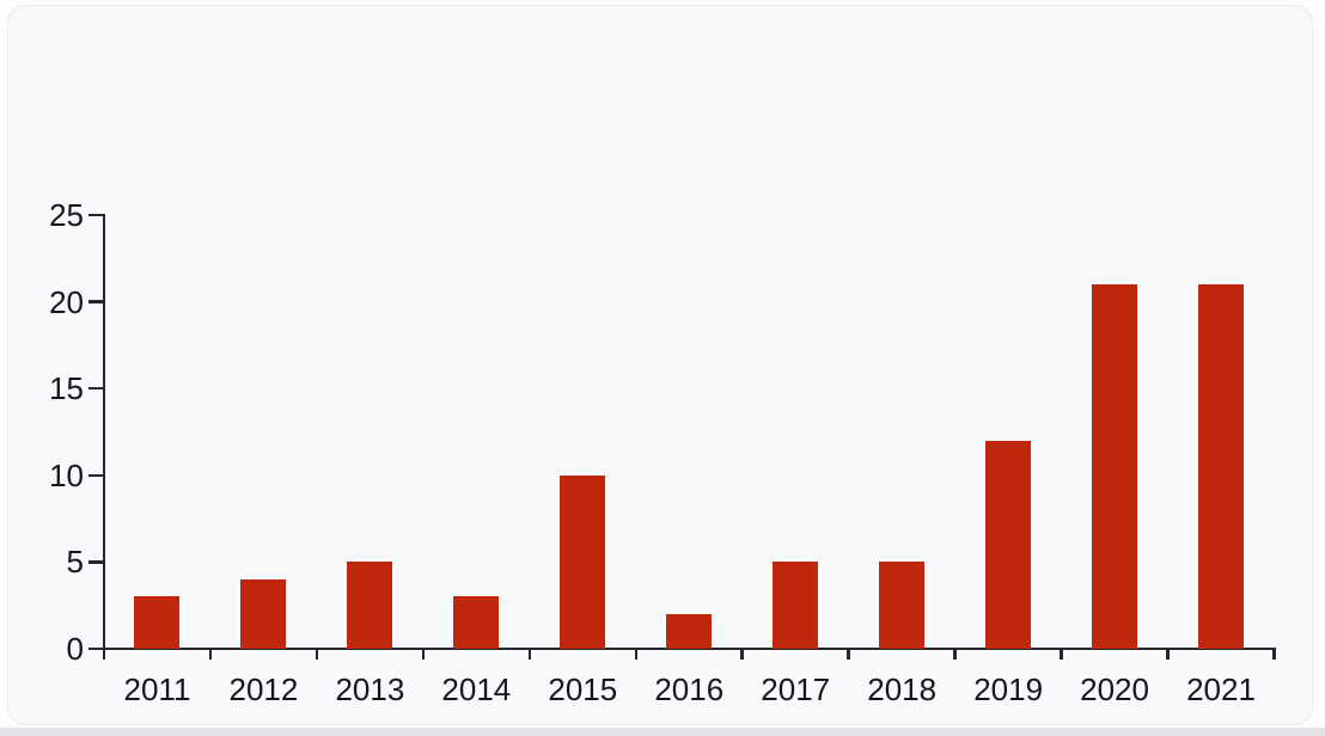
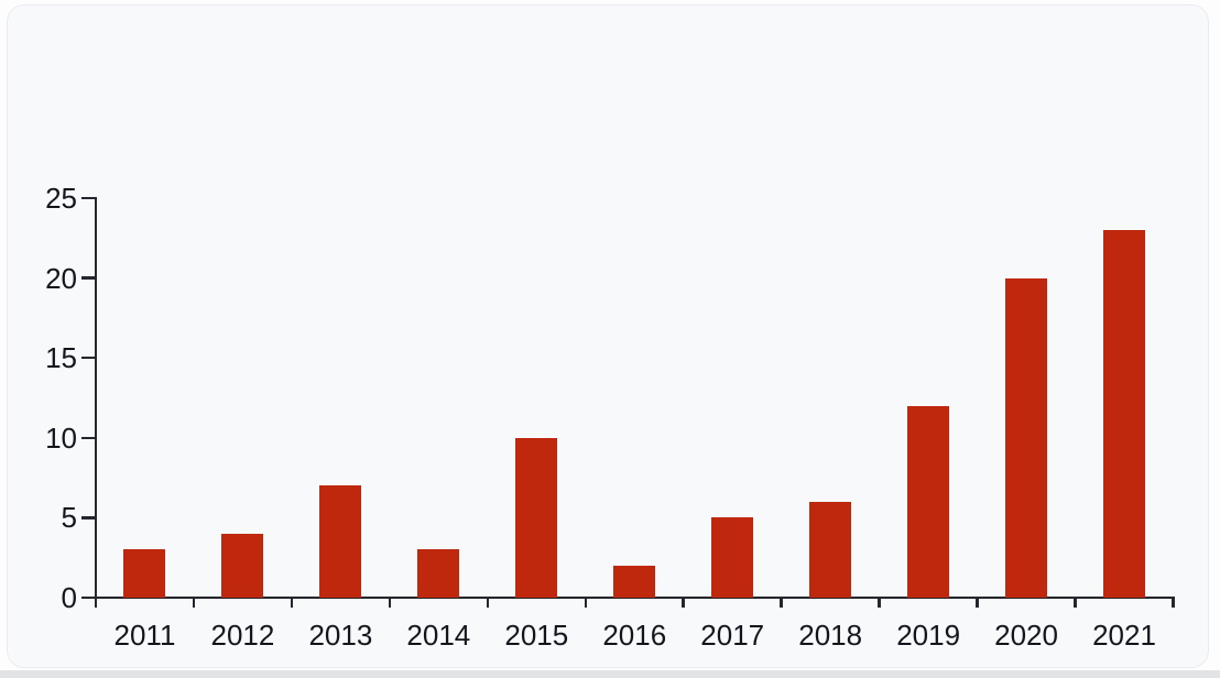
2013: 5 -> 7
2018: 5 -> 6
2020: 21 -> 20
2021: 21 -> 23
